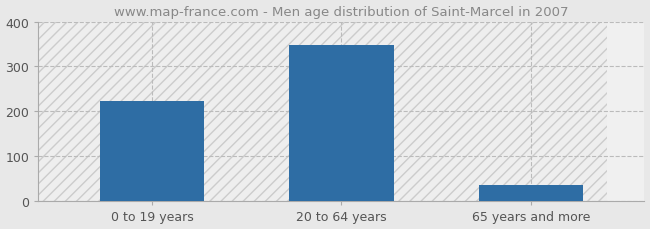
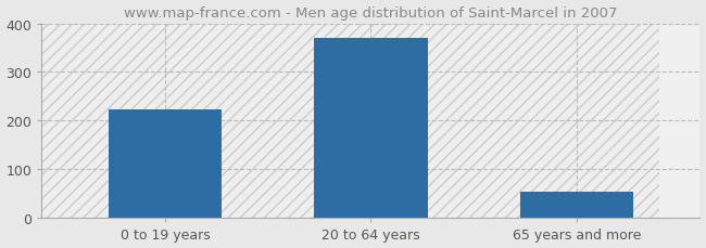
20 to 64 years: 348 -> 370
65 years and more: 36 -> 55
